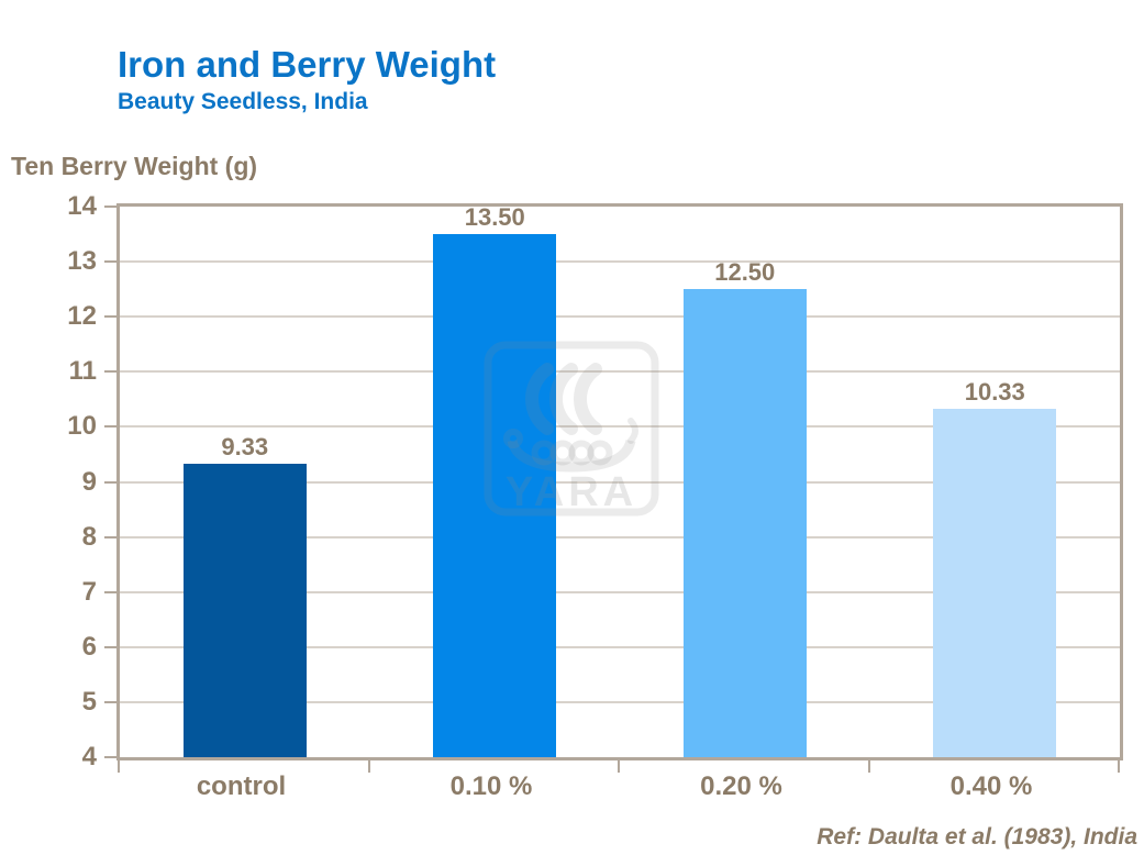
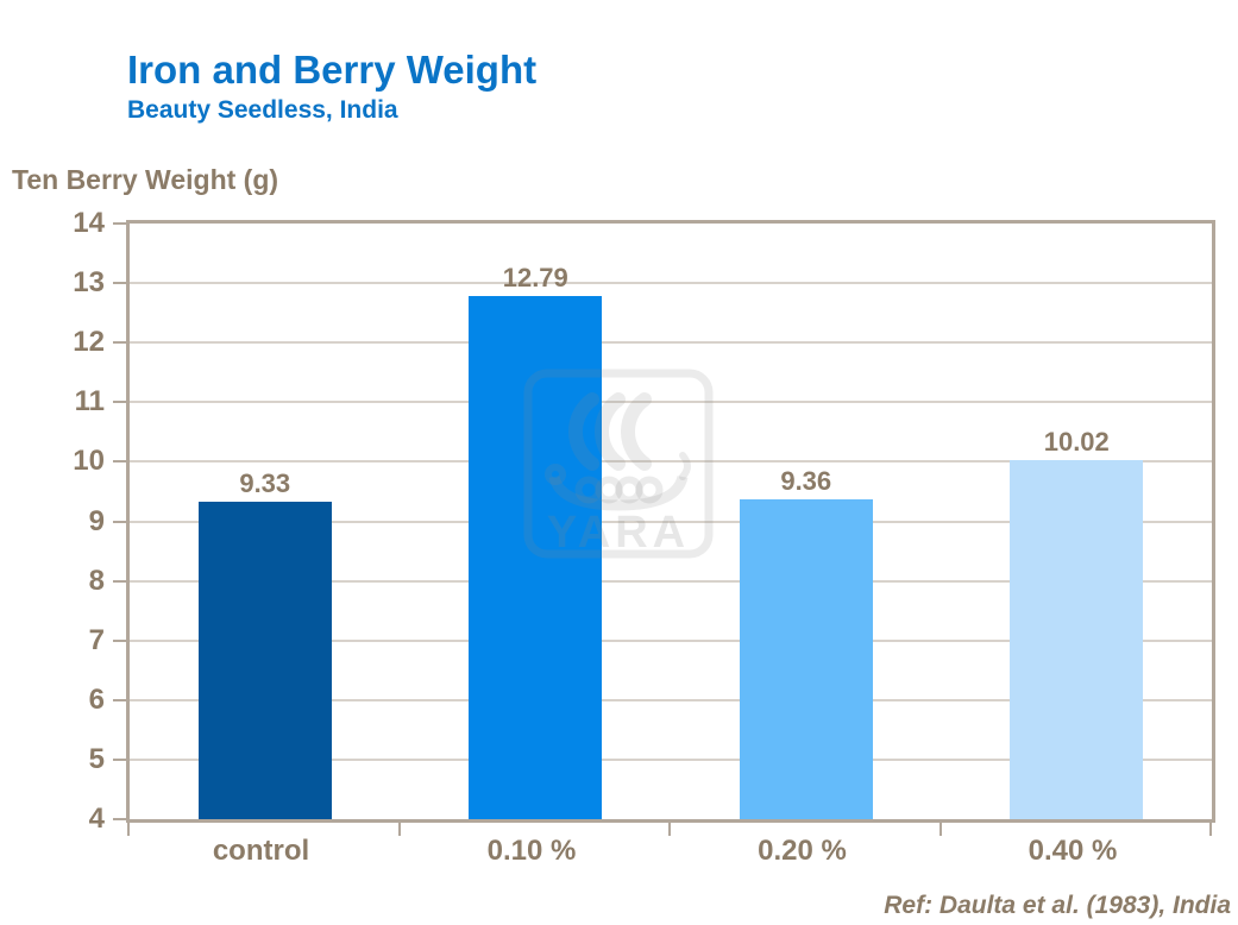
0.10 %: 13.50 -> 12.79
0.20 %: 12.50 -> 9.36
0.40 %: 10.33 -> 10.02
